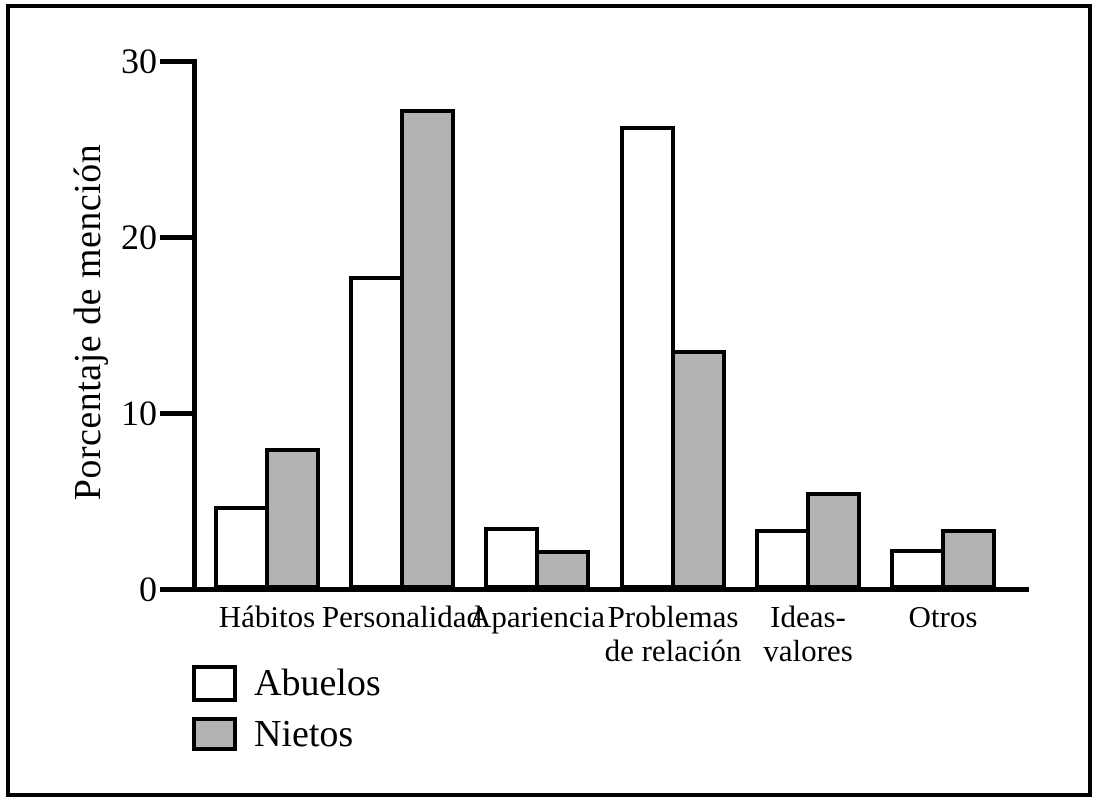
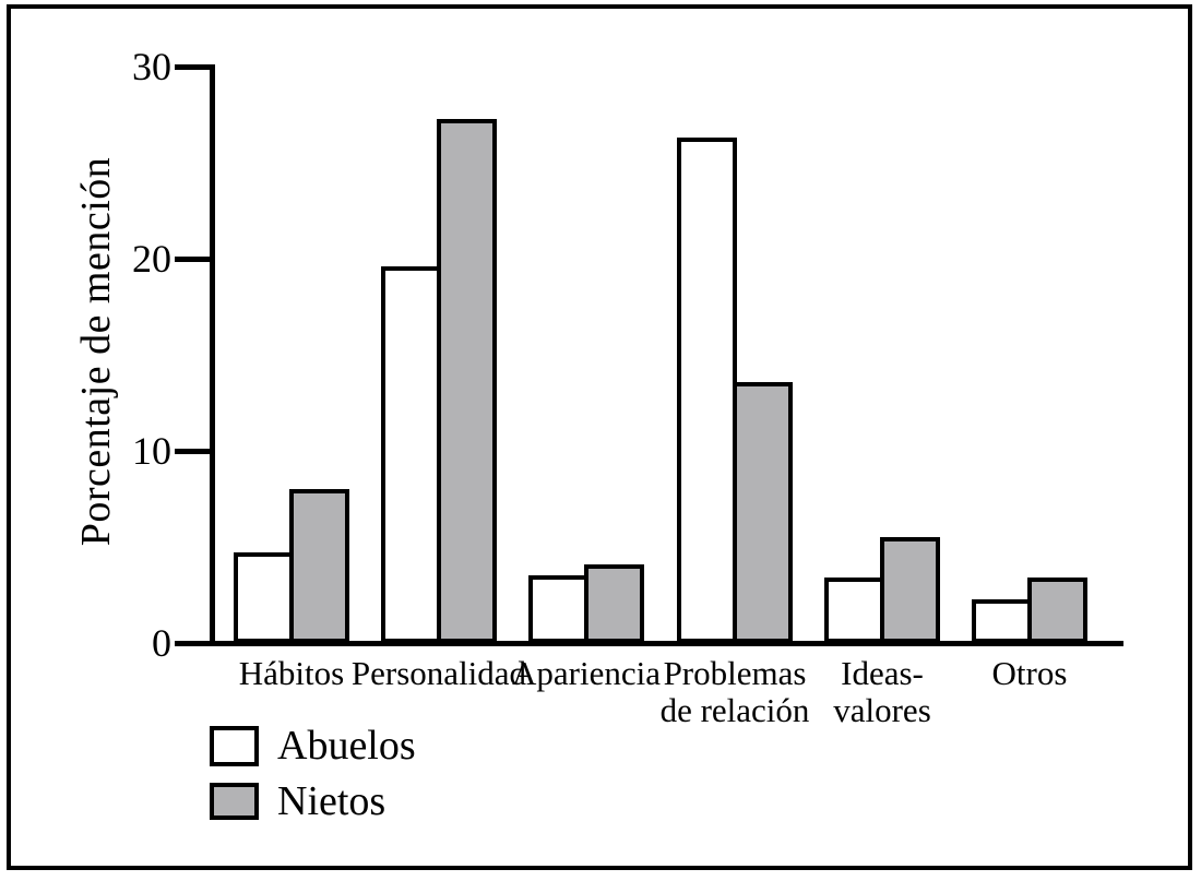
Abuelos/Personalidad: 17.8 -> 19.6
Nietos/Apariencia: 2.2 -> 4.1
